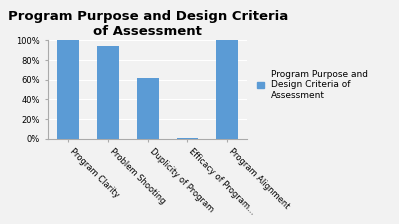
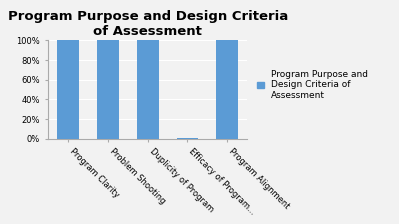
Problem Shooting: 94% -> 100%
Duplicity of Program: 62% -> 100%
